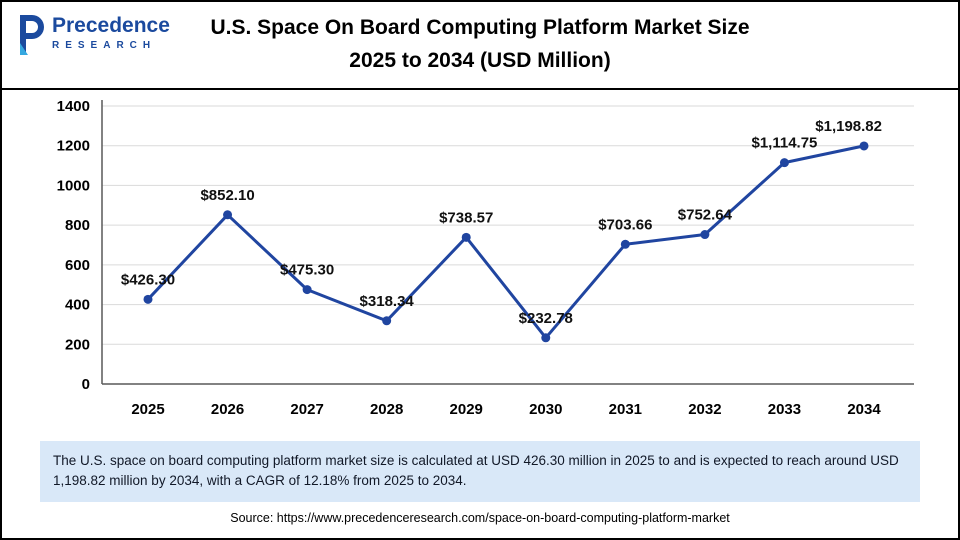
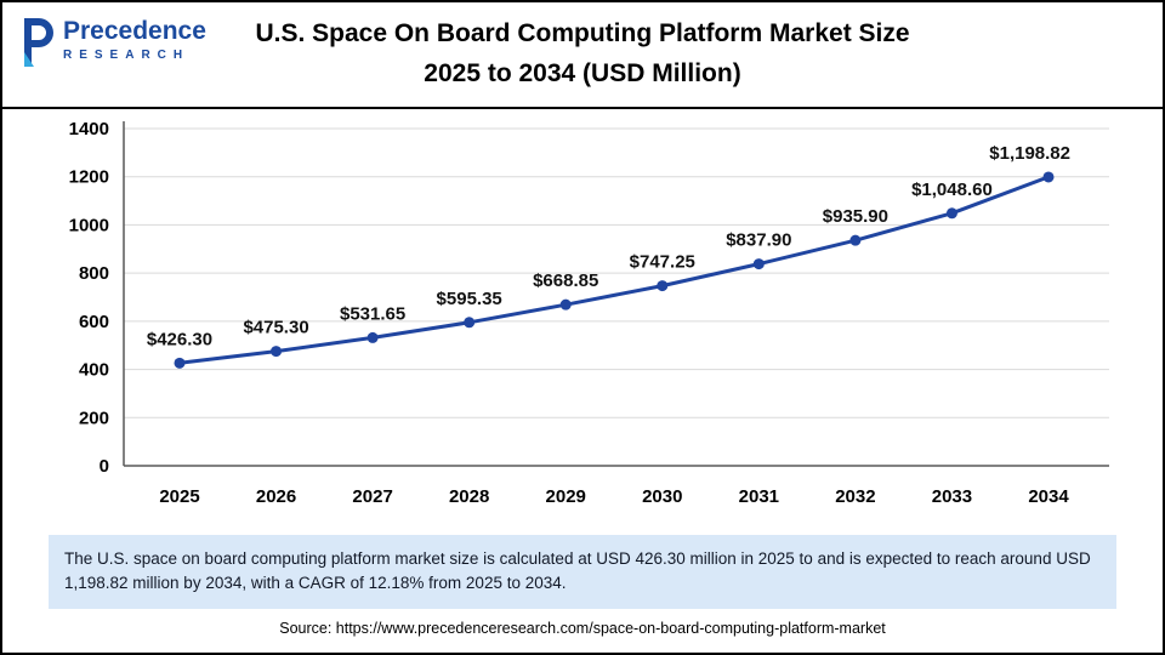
2026: $852.10 -> $475.30
2027: $475.30 -> $531.65
2028: $318.34 -> $595.35
2029: $738.57 -> $668.85
2030: $232.78 -> $747.25
2031: $703.66 -> $837.90
2032: $752.64 -> $935.90
2033: $1,114.75 -> $1,048.60
